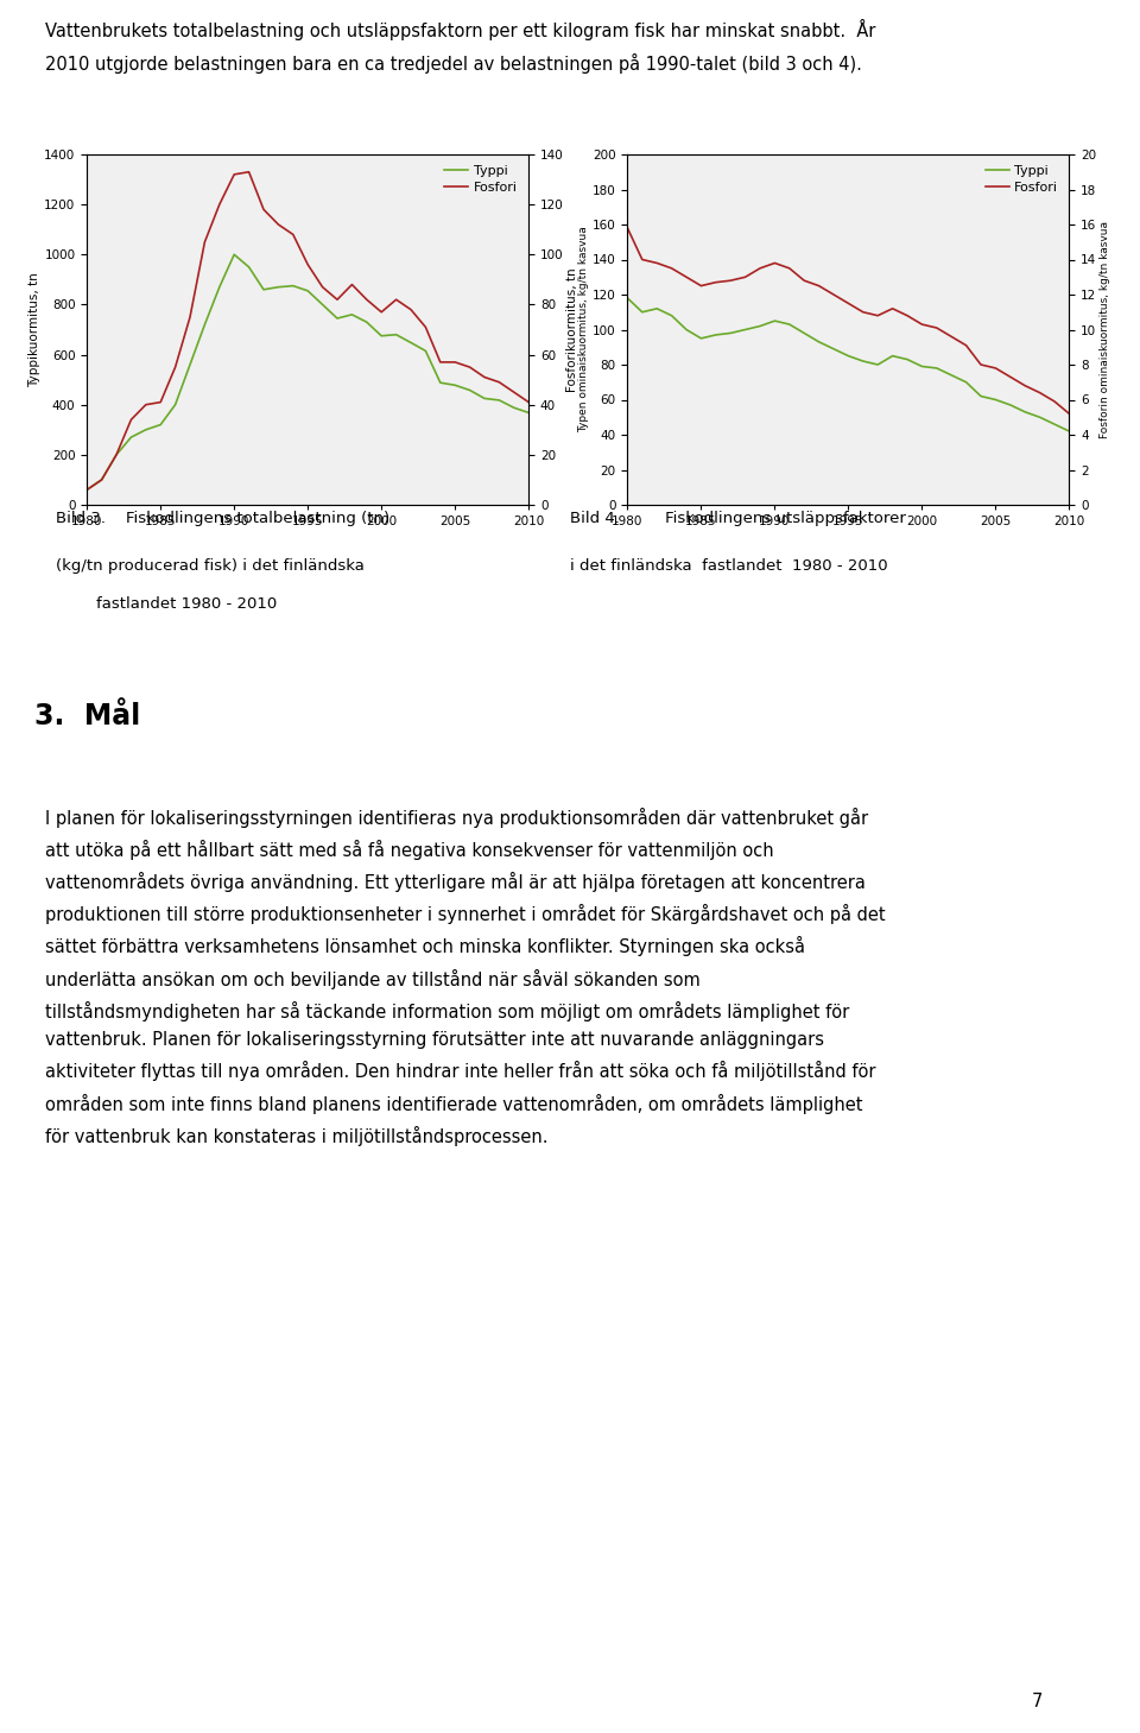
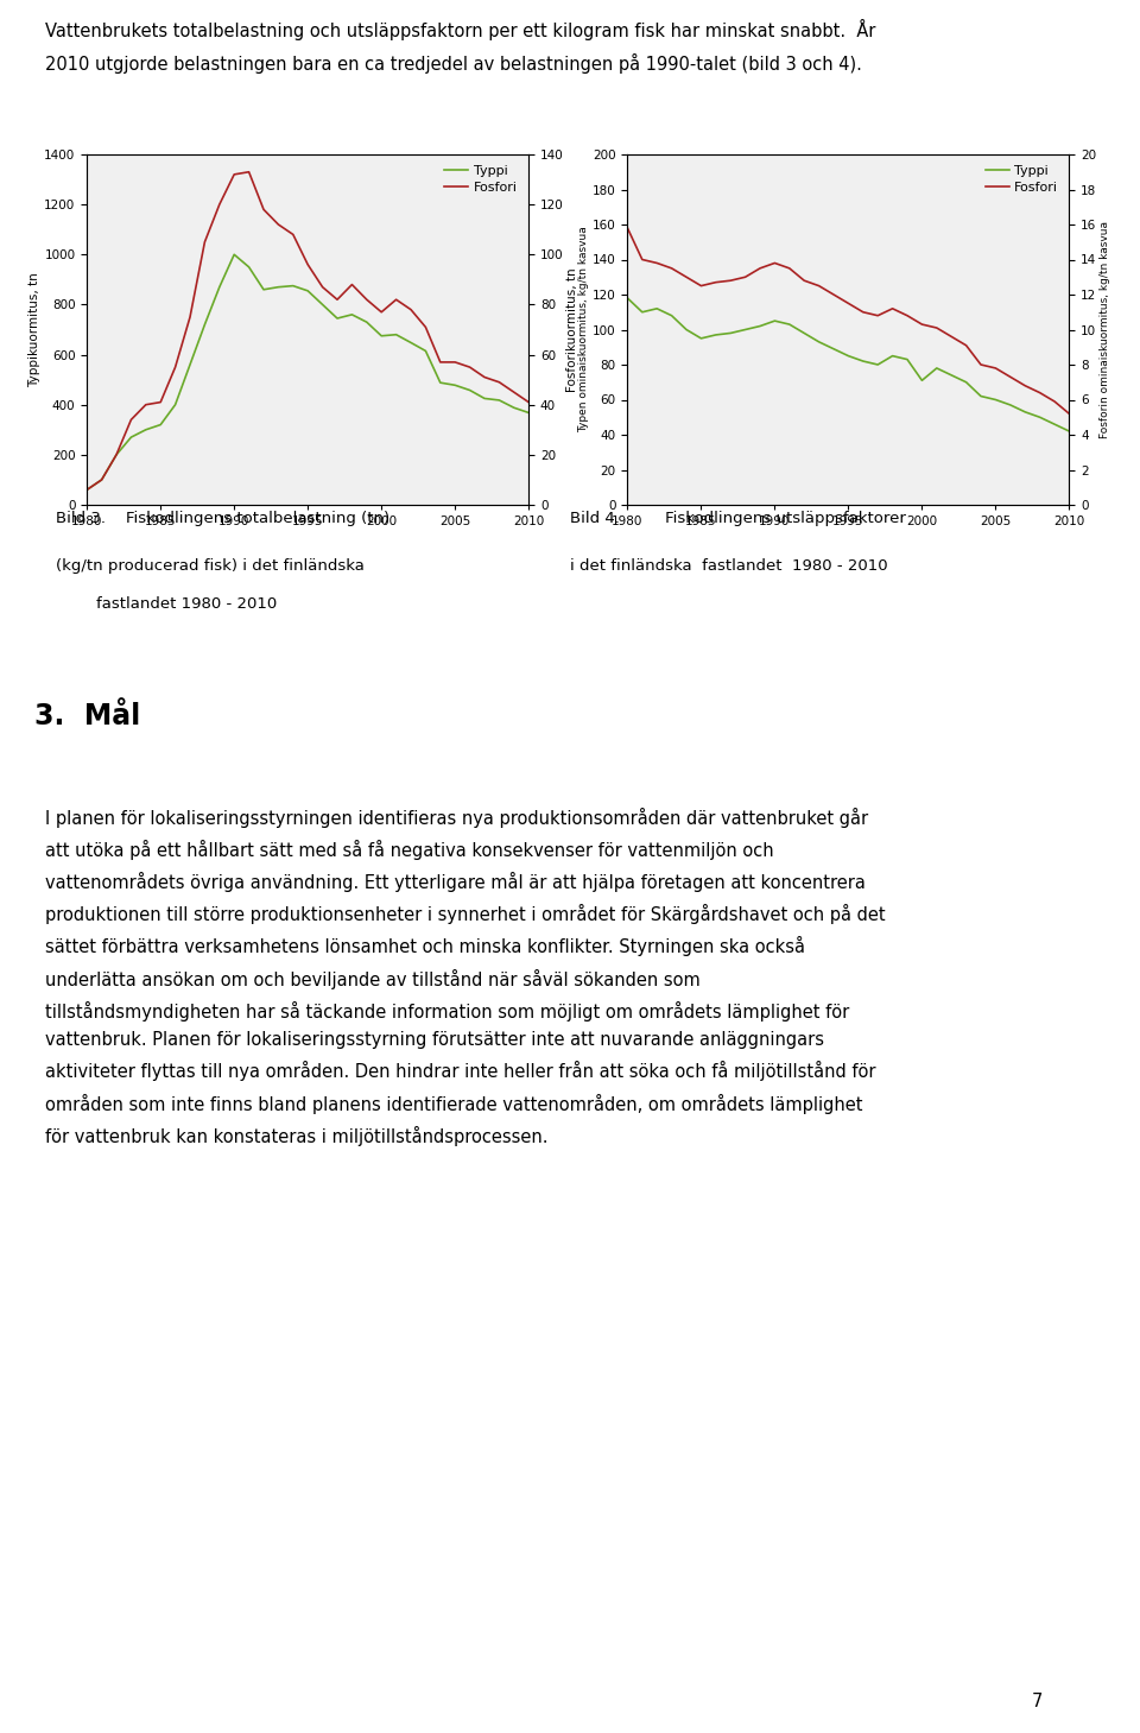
Typpi/2000: 79 -> 71
